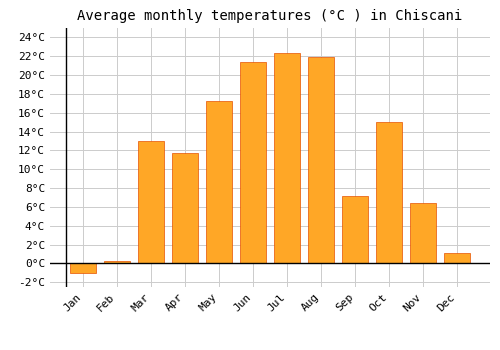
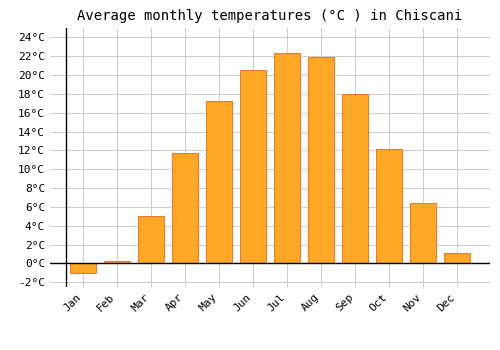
Mar: 13.0°C -> 5.0°C
Jun: 21.4°C -> 20.5°C
Sep: 7.2°C -> 18.0°C
Oct: 15.0°C -> 12.2°C
